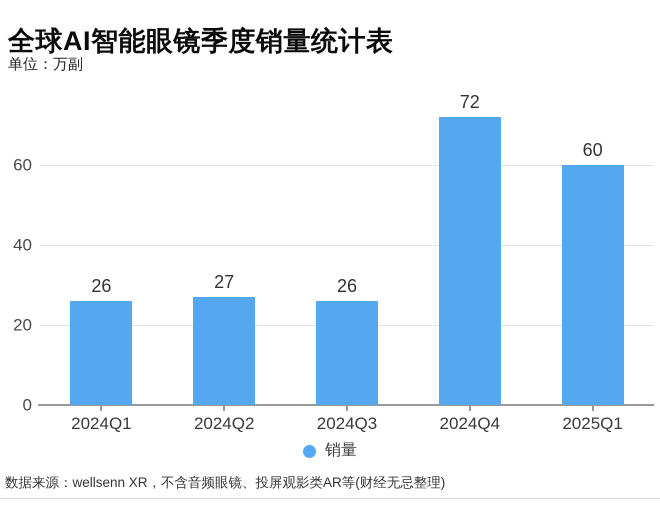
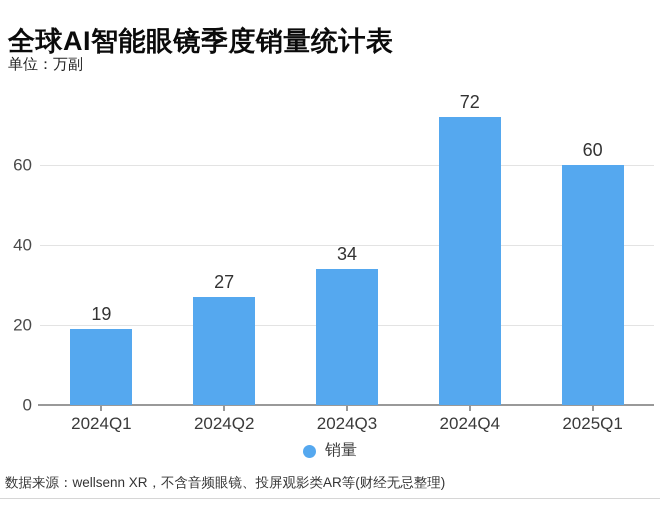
2024Q1: 26 -> 19
2024Q3: 26 -> 34
